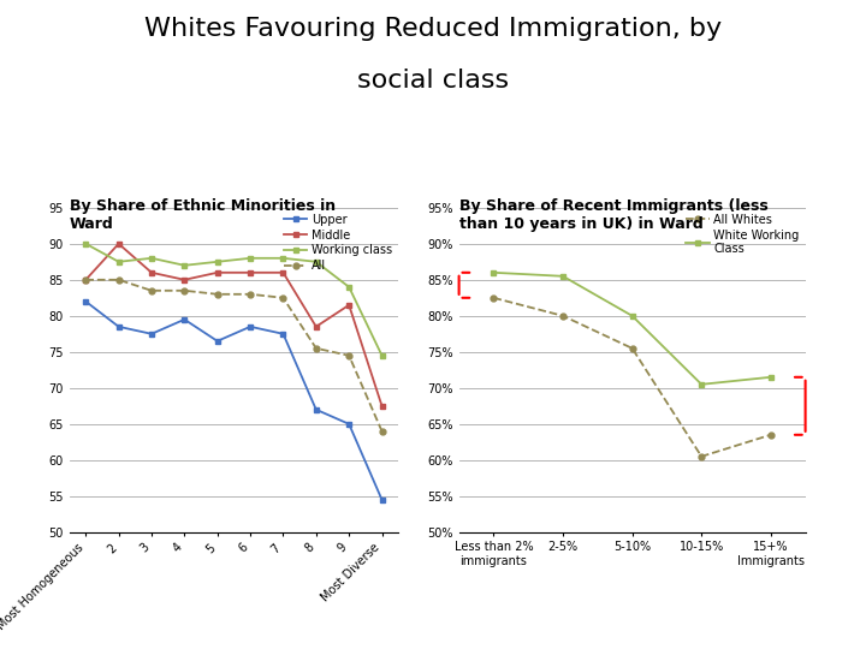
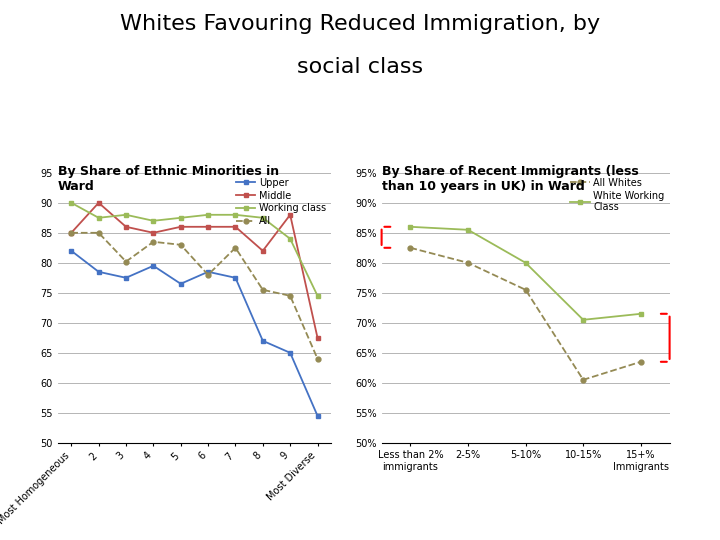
All/3: 83.5 -> 80.2
All/6: 83.0 -> 78.0
Middle/8: 78.5 -> 82.0
Middle/9: 81.5 -> 88.0
